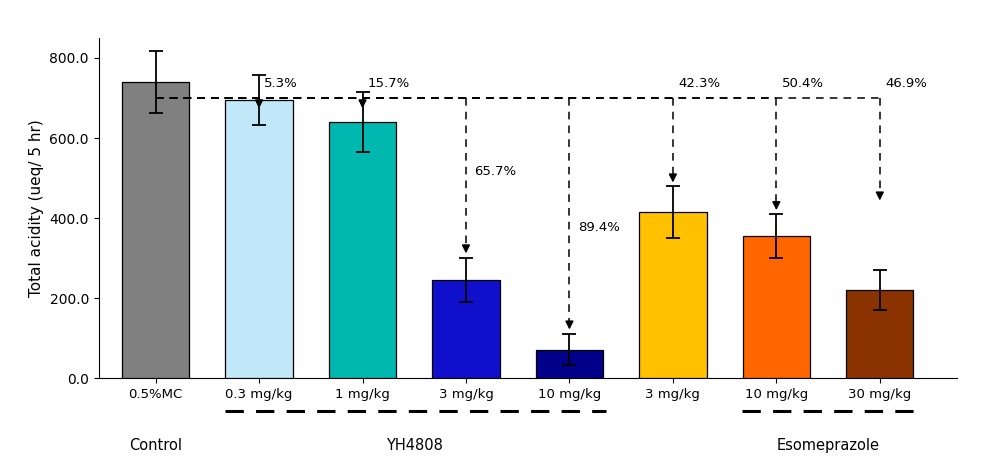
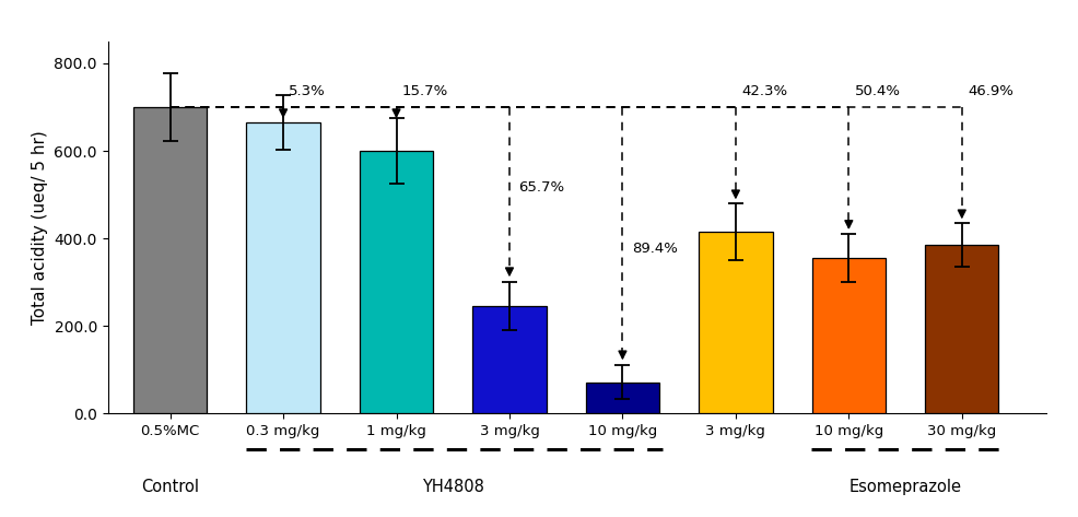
0.5%MC: 740 -> 700
0.3 mg/kg: 695 -> 665
1 mg/kg: 640 -> 600
30 mg/kg: 220 -> 385
